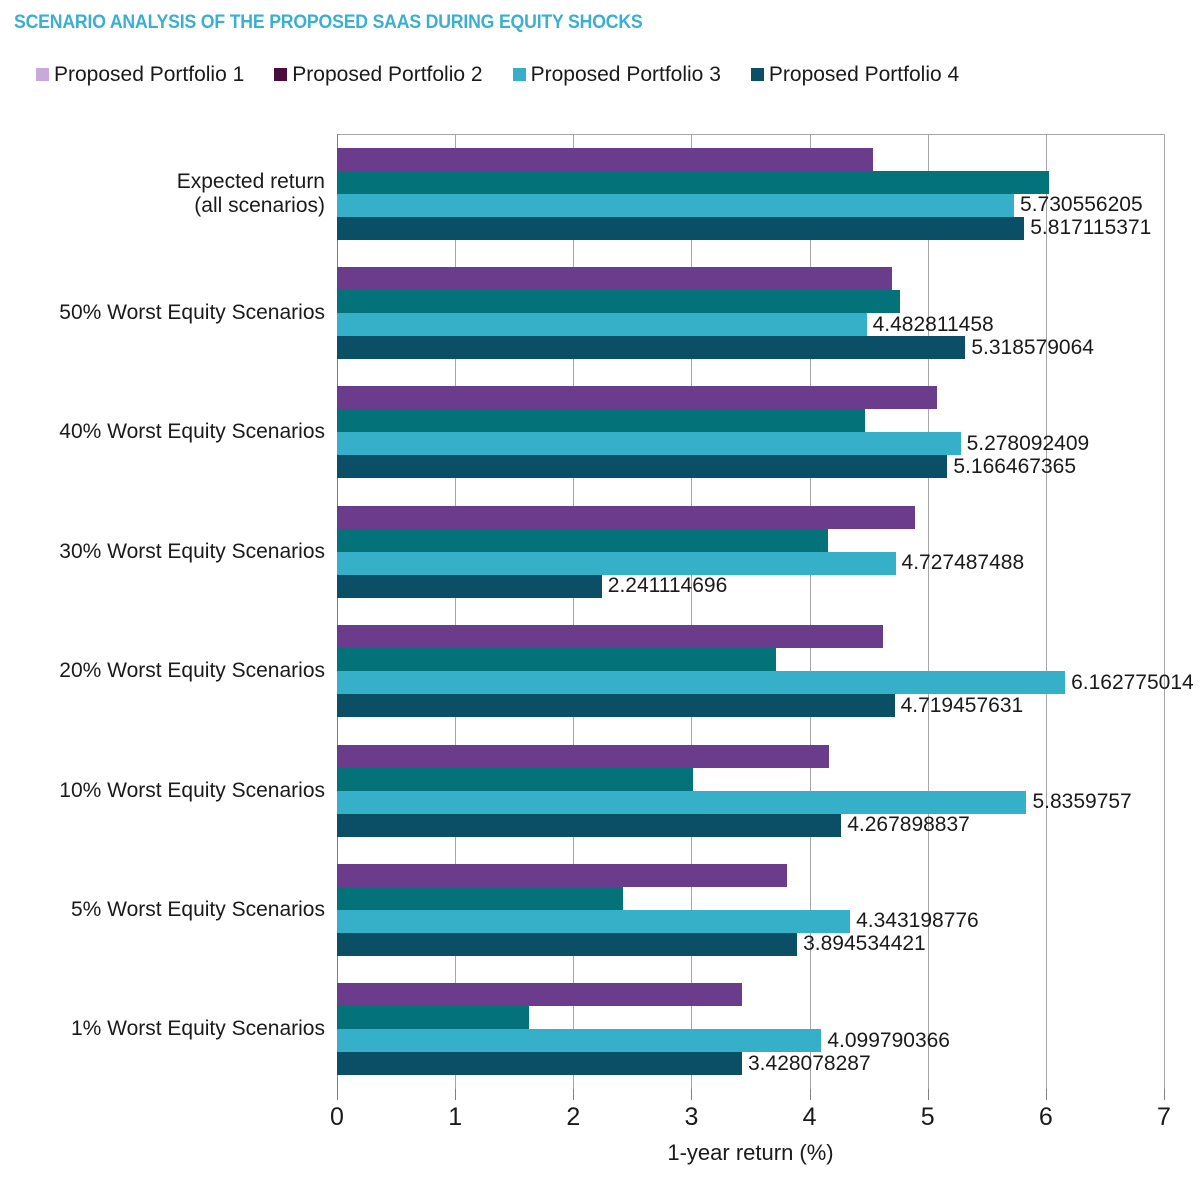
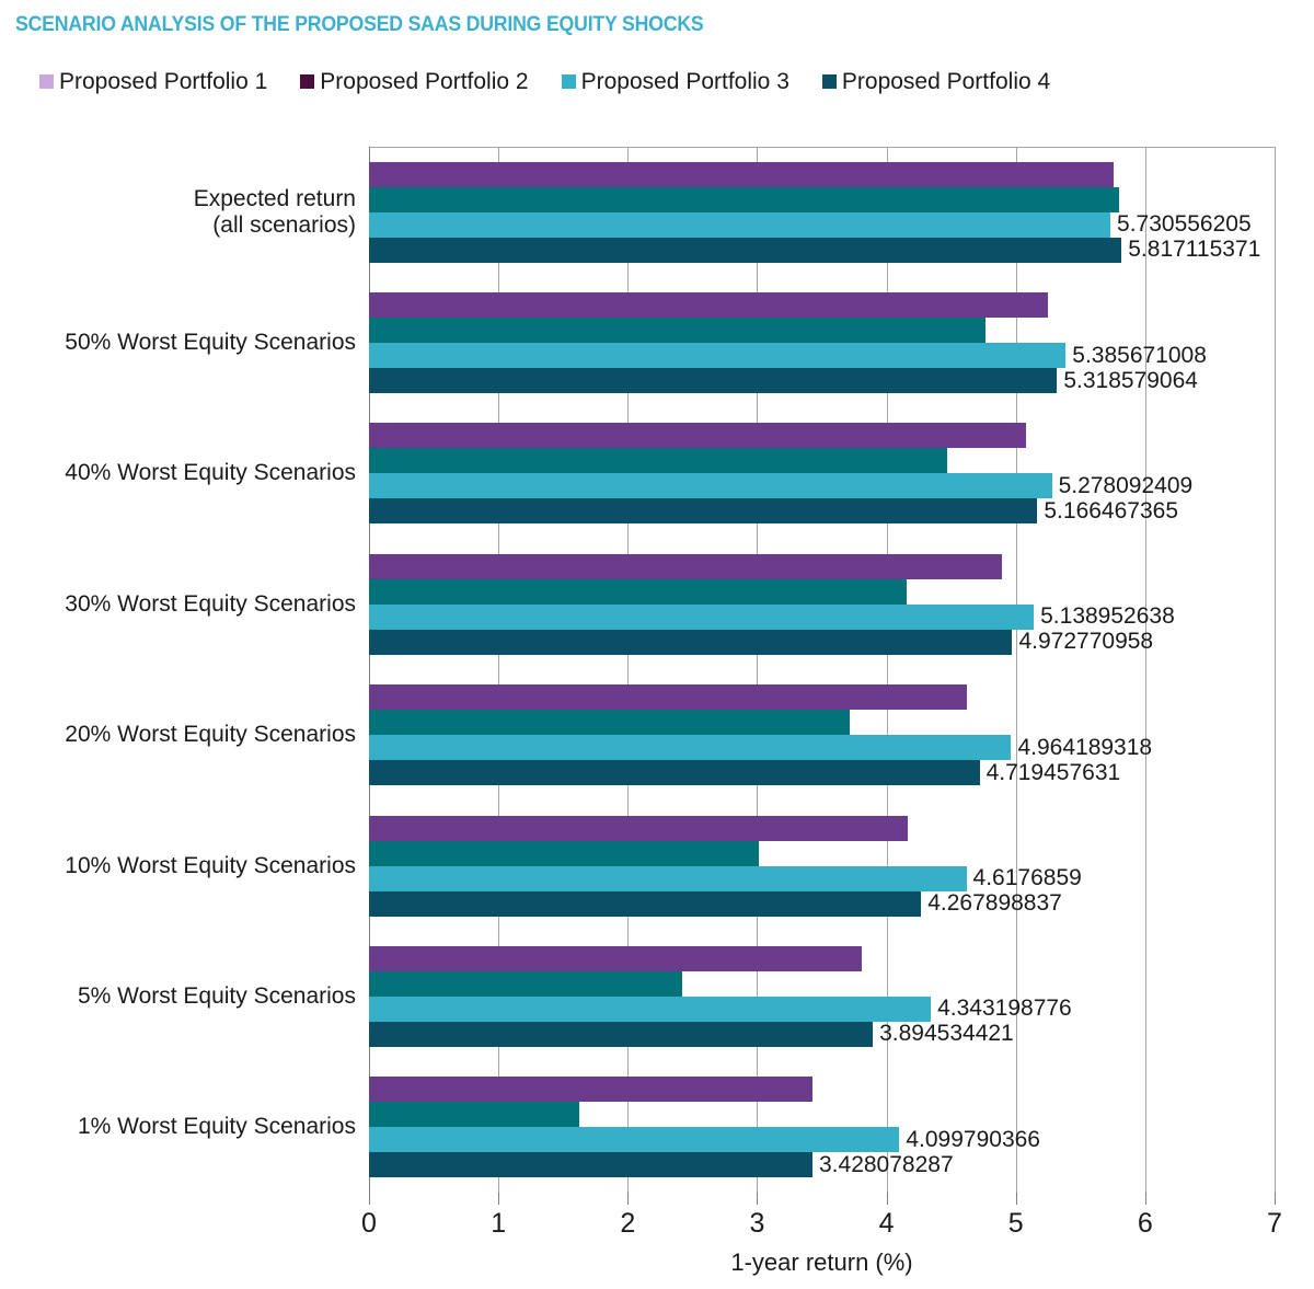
Proposed Portfolio 1/Expected return (all scenarios): 4.54 -> 5.75
Proposed Portfolio 2/Expected return (all scenarios): 6.03 -> 5.79
Proposed Portfolio 1/50% Worst Equity Scenarios: 4.70 -> 5.25
Proposed Portfolio 3/50% Worst Equity Scenarios: 4.482811458 -> 5.385671008
Proposed Portfolio 3/30% Worst Equity Scenarios: 4.727487488 -> 5.138952638
Proposed Portfolio 4/30% Worst Equity Scenarios: 2.241114696 -> 4.972770958
Proposed Portfolio 3/20% Worst Equity Scenarios: 6.162775014 -> 4.964189318
Proposed Portfolio 3/10% Worst Equity Scenarios: 5.8359757 -> 4.6176859
